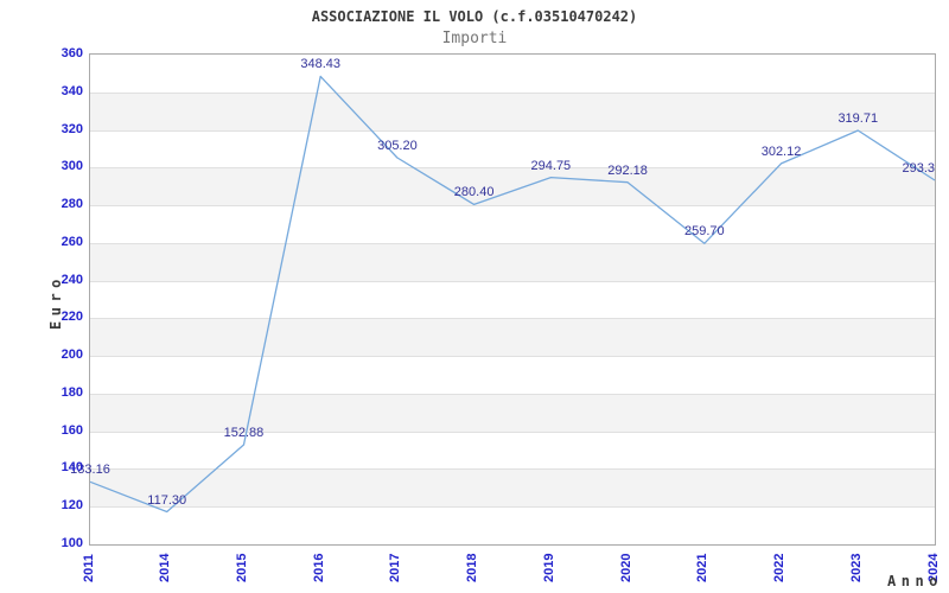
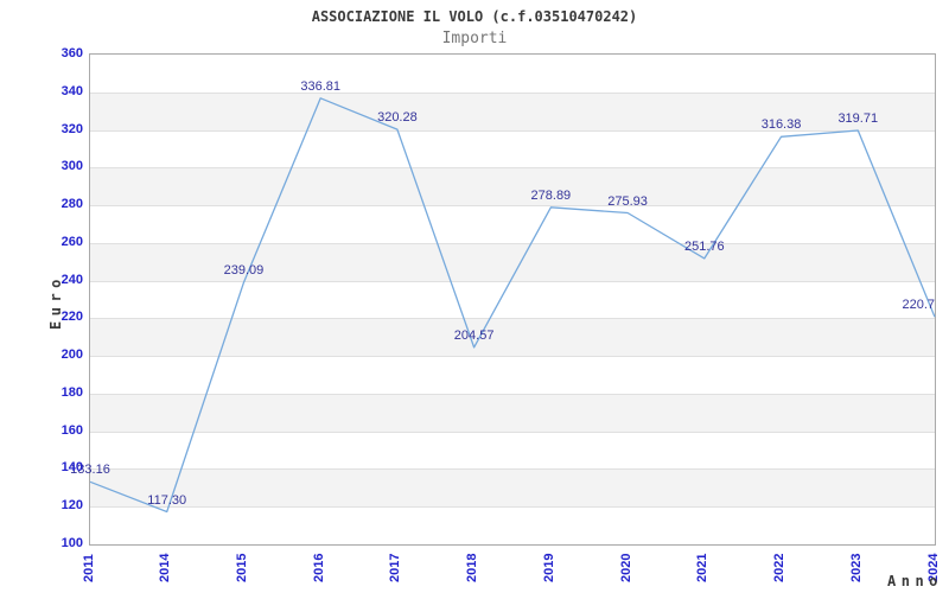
2015: 152.88 -> 239.09
2016: 348.43 -> 336.81
2017: 305.20 -> 320.28
2018: 280.40 -> 204.57
2019: 294.75 -> 278.89
2020: 292.18 -> 275.93
2021: 259.70 -> 251.76
2022: 302.12 -> 316.38
2024: 293.3 -> 220.7
